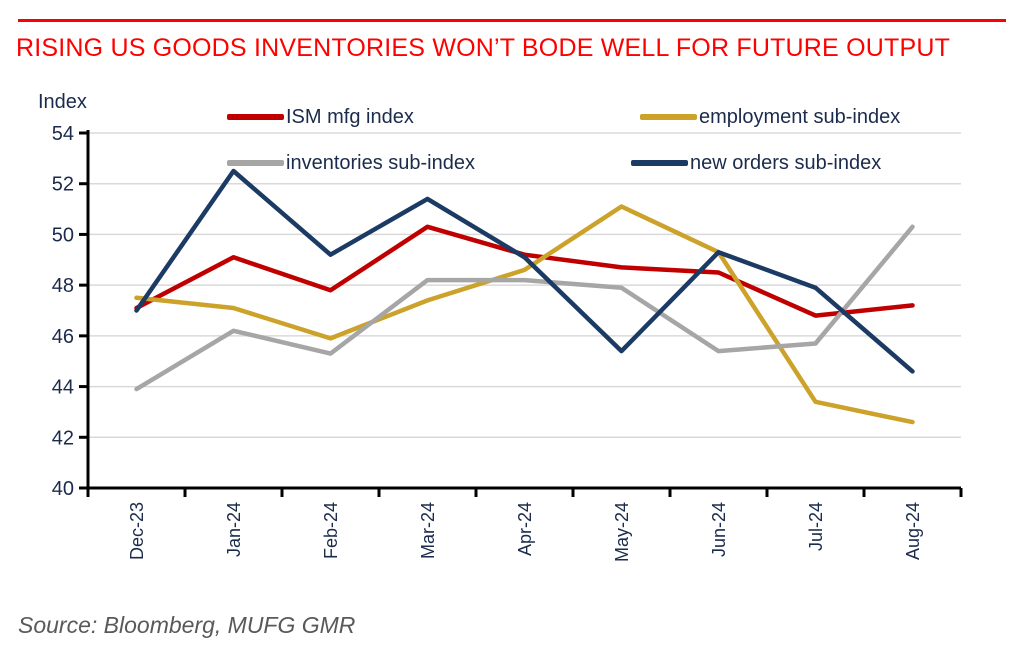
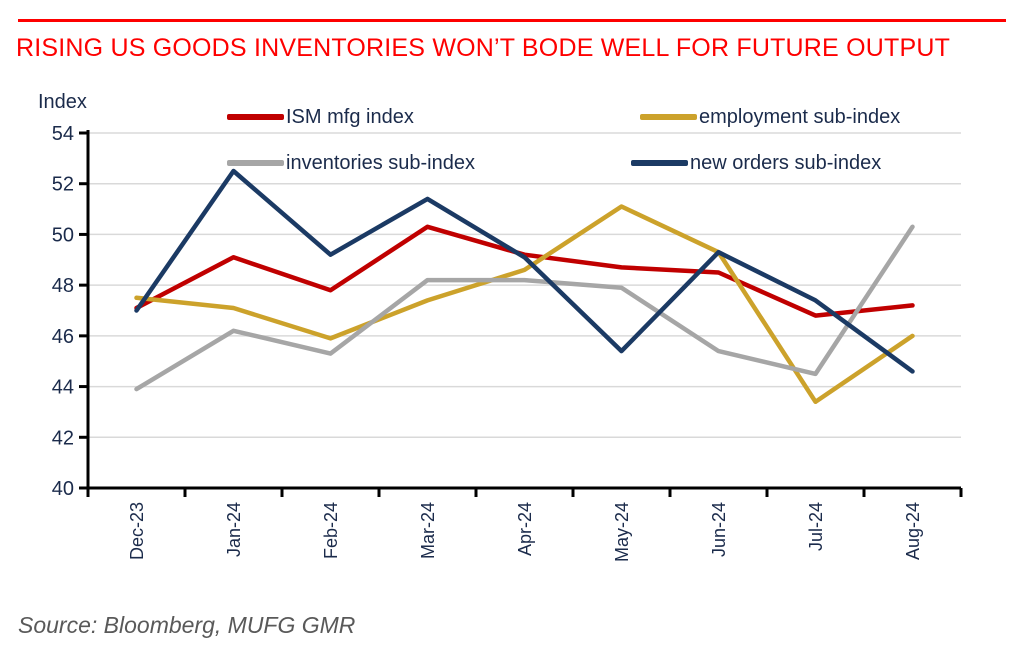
inventories sub-index/Jul-24: 45.7 -> 44.5
new orders sub-index/Jul-24: 47.9 -> 47.4
employment sub-index/Aug-24: 42.6 -> 46.0
